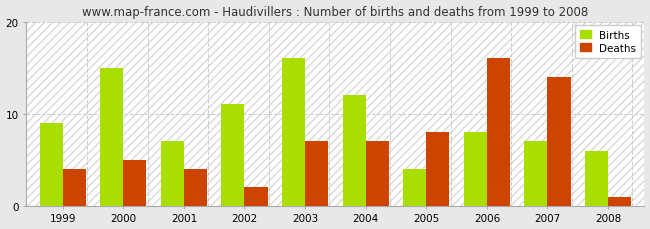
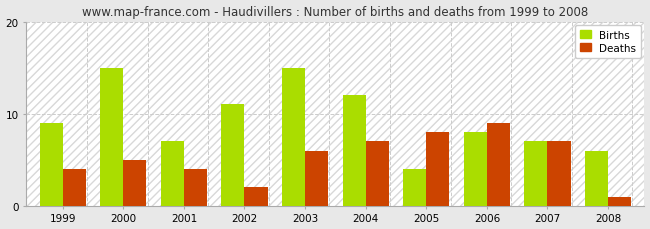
Births/2003: 16 -> 15
Deaths/2003: 7 -> 6
Deaths/2006: 16 -> 9
Deaths/2007: 14 -> 7
